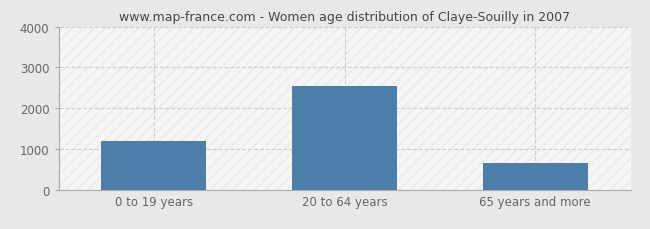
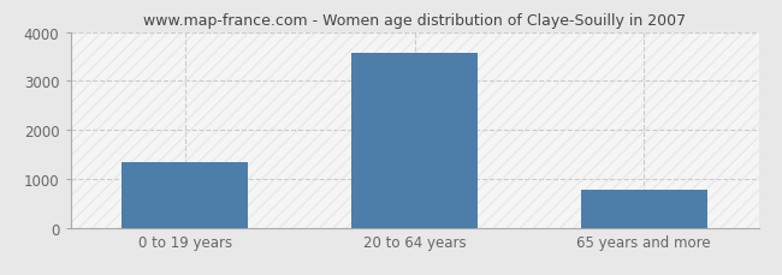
0 to 19 years: 1200 -> 1350
20 to 64 years: 2550 -> 3580
65 years and more: 650 -> 790
